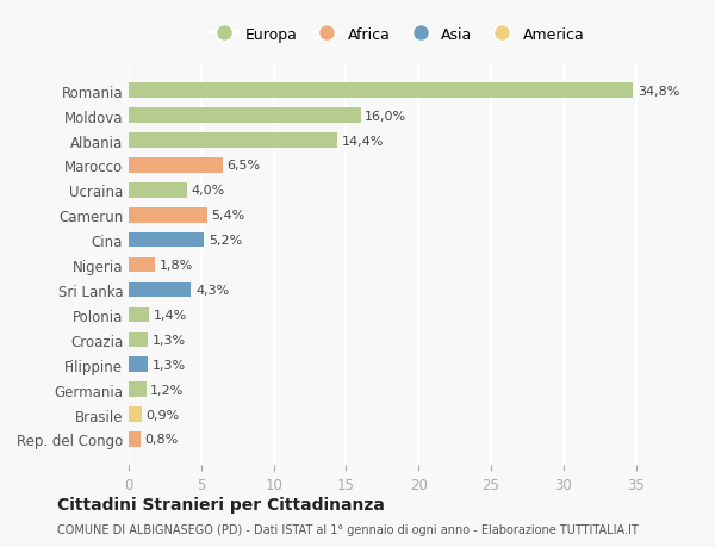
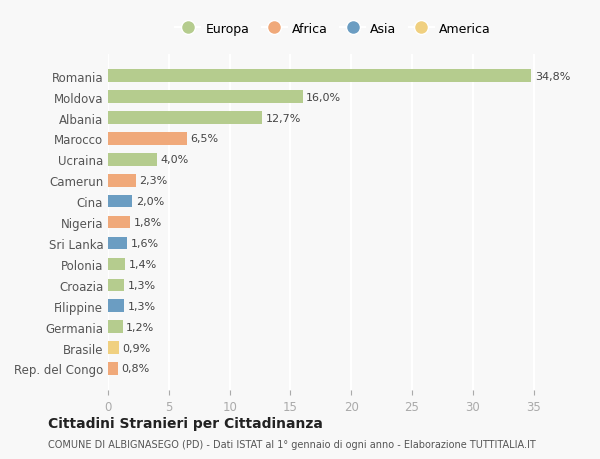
Albania: 14,4% -> 12,7%
Camerun: 5,4% -> 2,3%
Cina: 5,2% -> 2,0%
Sri Lanka: 4,3% -> 1,6%
